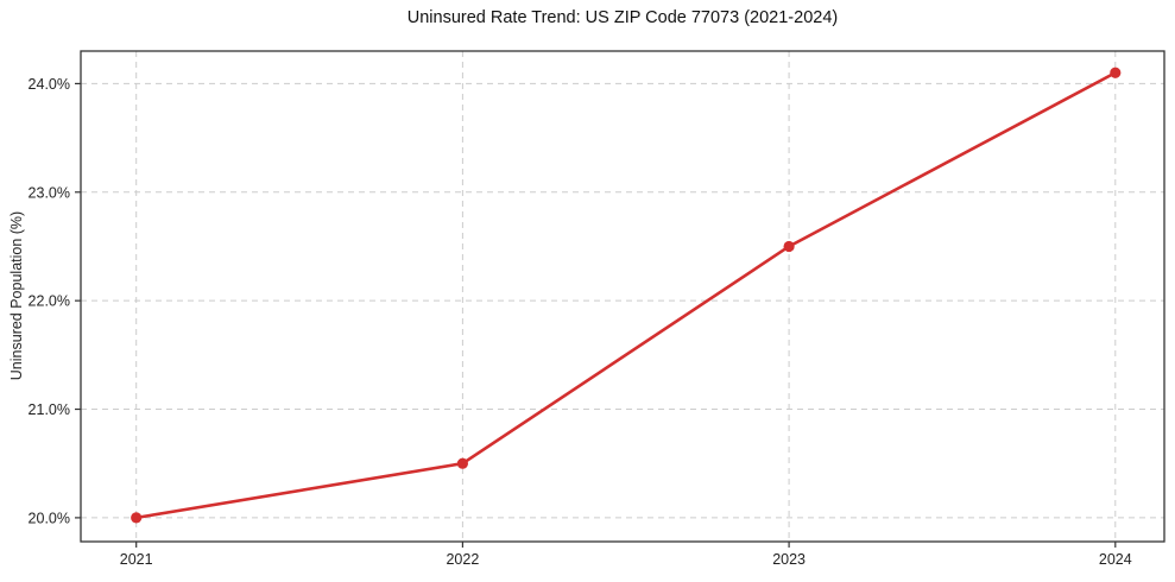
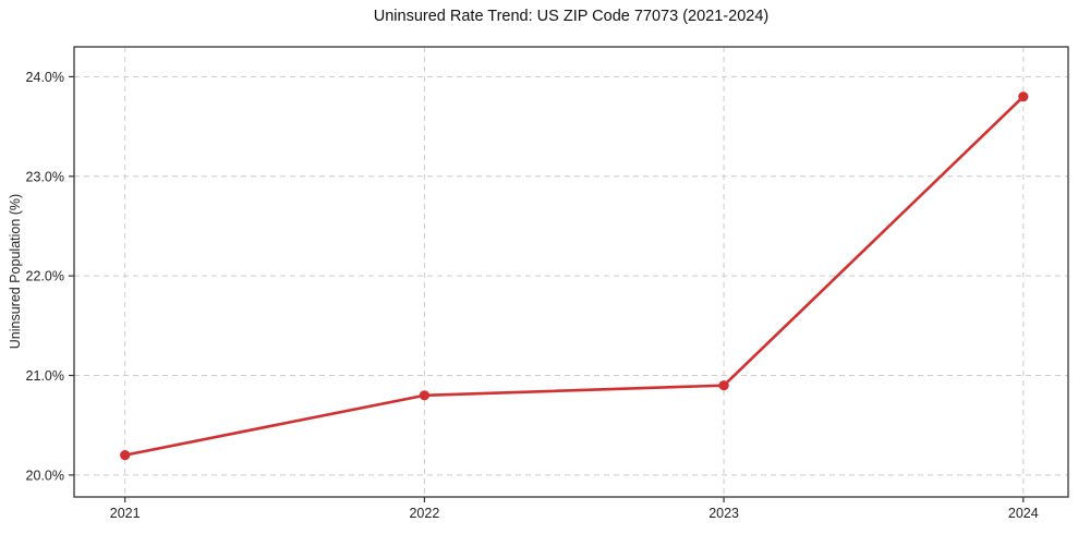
2021: 20.0% -> 20.2%
2022: 20.5% -> 20.8%
2023: 22.5% -> 20.9%
2024: 24.1% -> 23.8%
